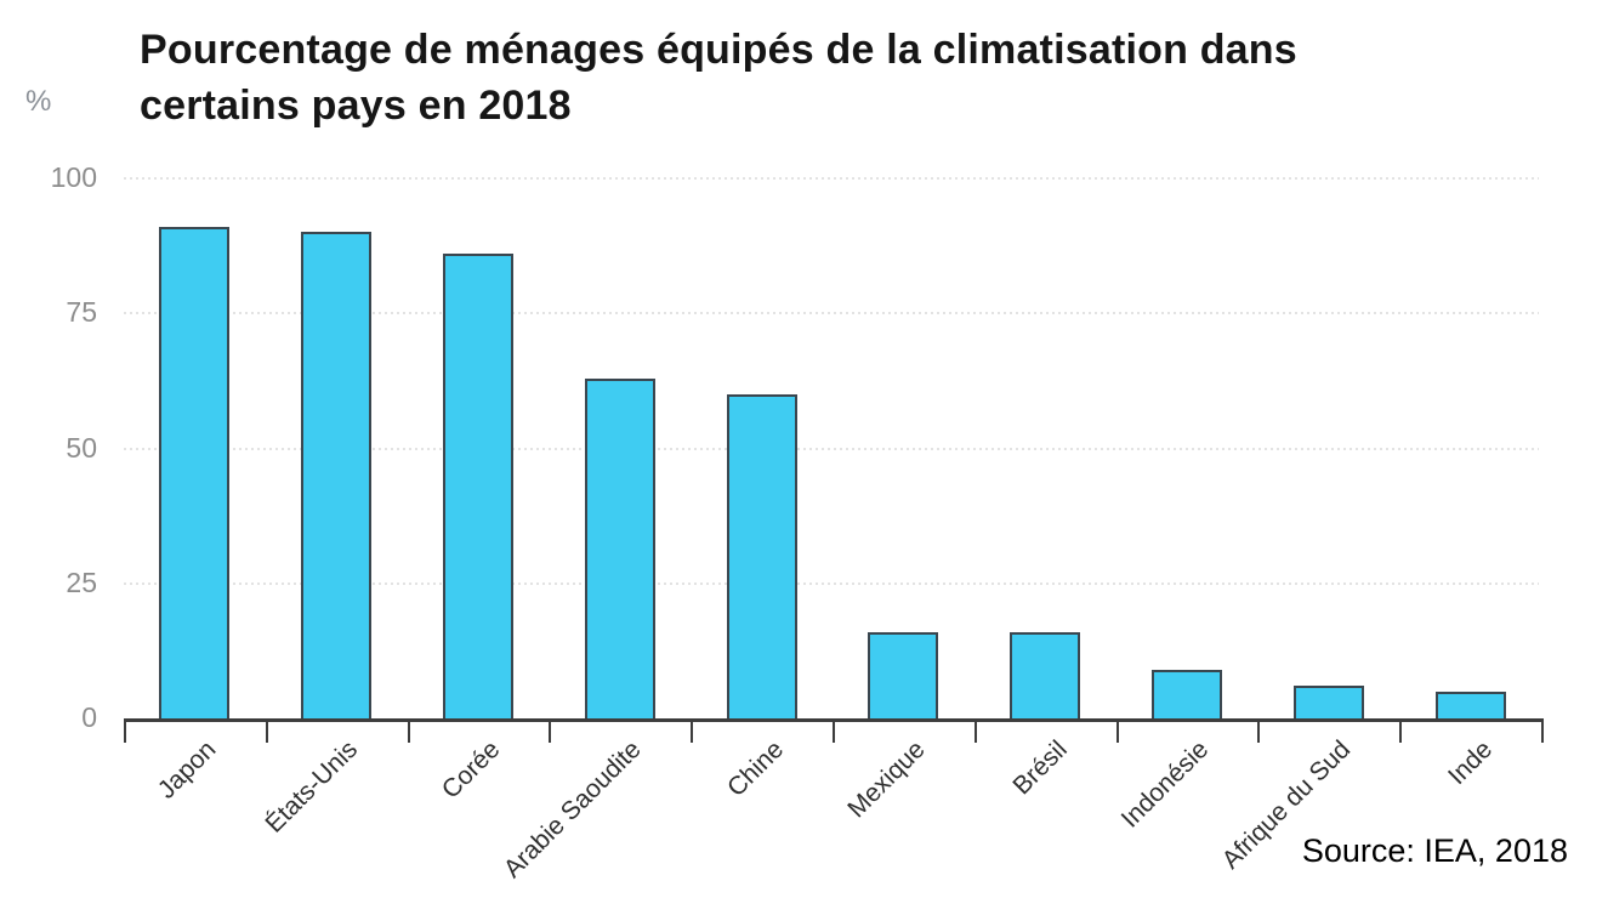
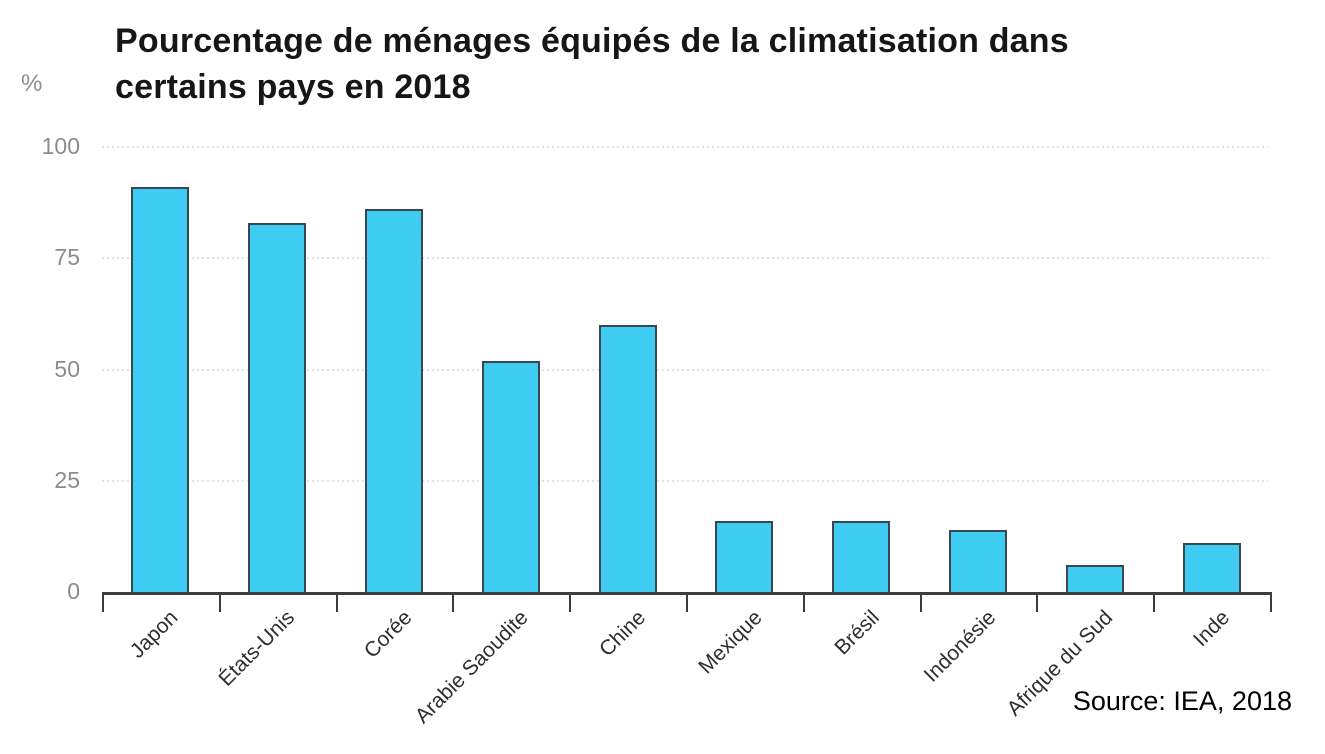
États-Unis: 90 -> 83
Arabie Saoudite: 63 -> 52
Indonésie: 9 -> 14
Inde: 5 -> 11
